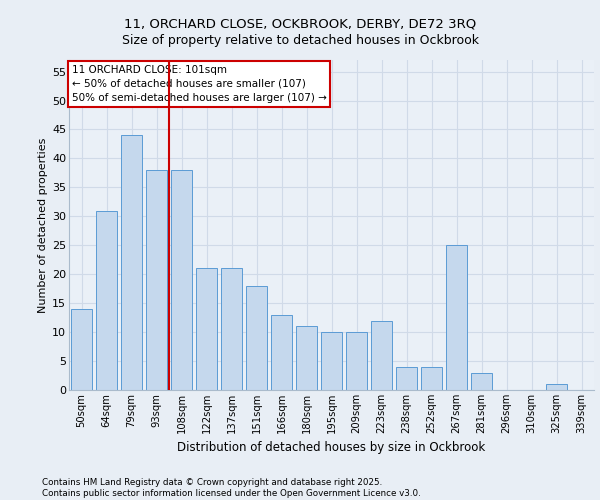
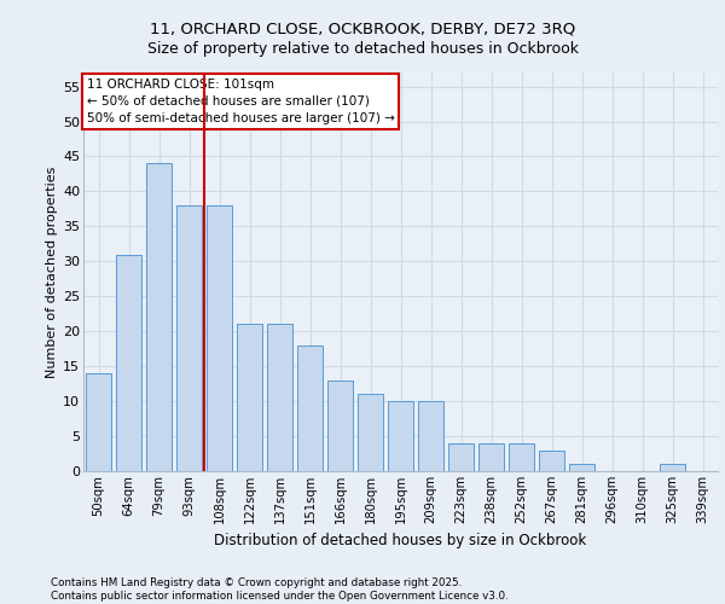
223sqm: 12 -> 4
267sqm: 25 -> 3
281sqm: 3 -> 1
